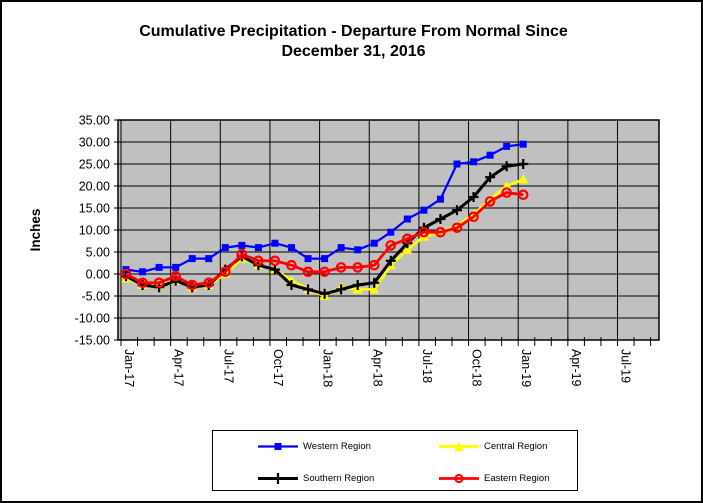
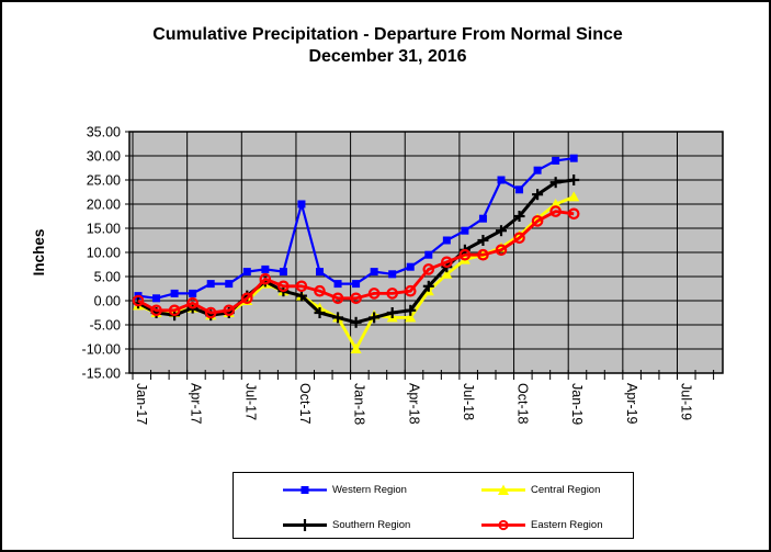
Western Region/Oct-17: 7 -> 20
Central Region/Jan-18: -5 -> -10
Western Region/Oct-18: 26 -> 23
